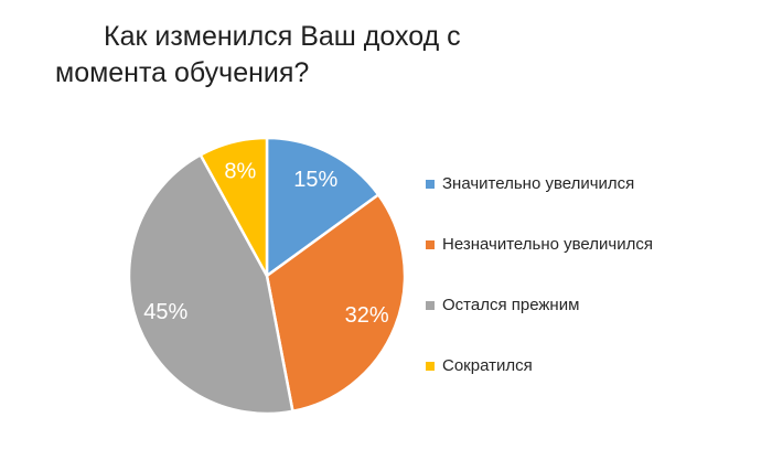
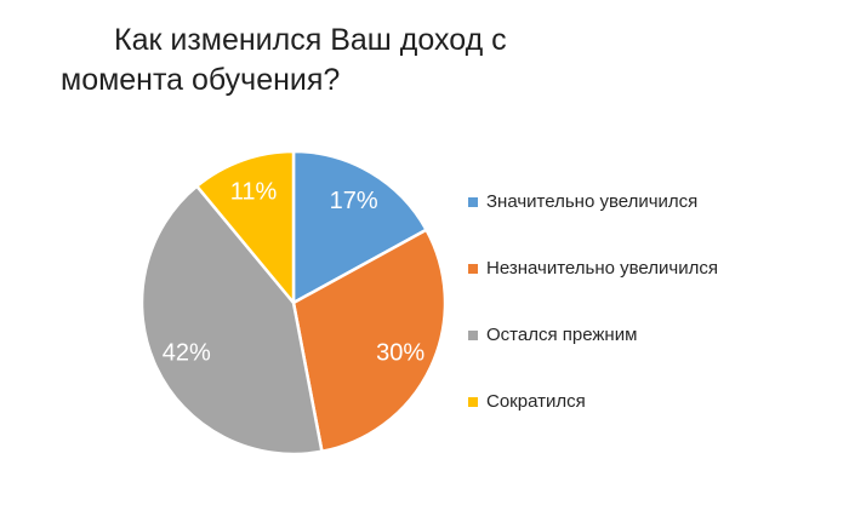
Значительно увеличился: 15% -> 17%
Незначительно увеличился: 32% -> 30%
Остался прежним: 45% -> 42%
Сократился: 8% -> 11%
